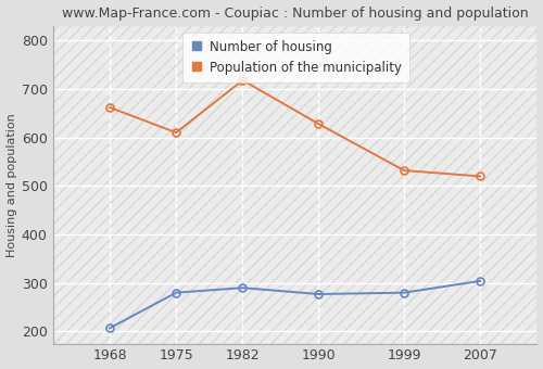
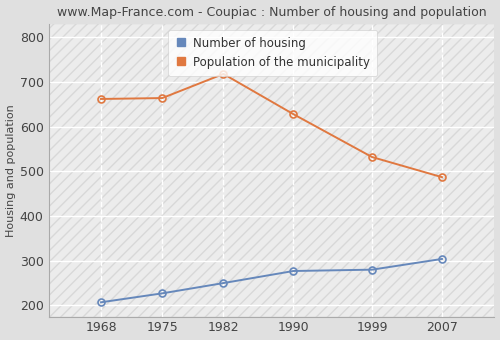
Number of housing/1975: 280 -> 227
Population of the municipality/1975: 610 -> 664
Number of housing/1982: 290 -> 250
Population of the municipality/2007: 520 -> 487
